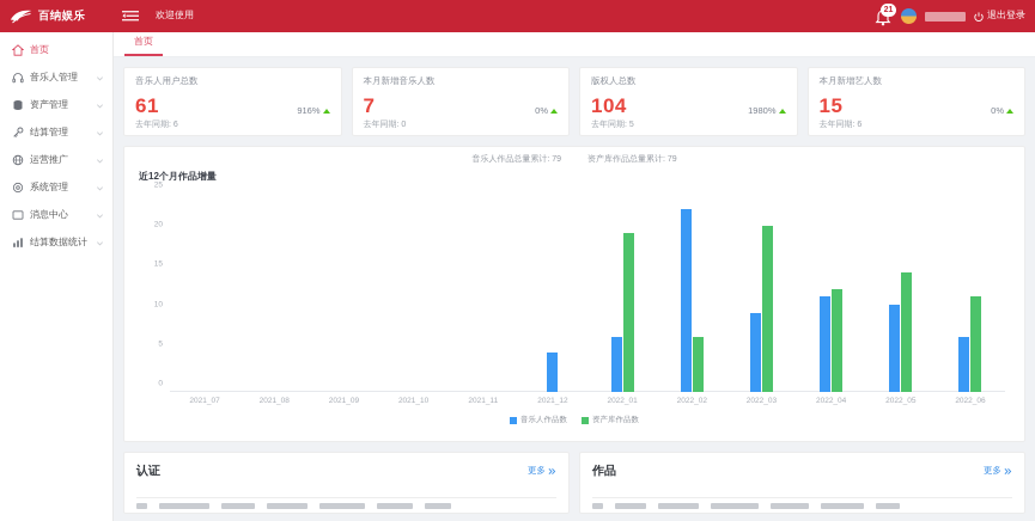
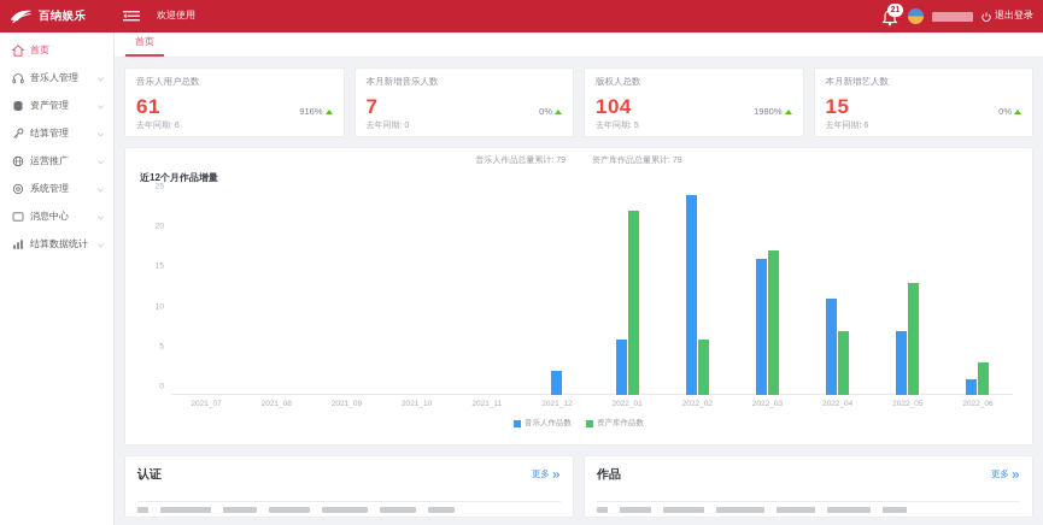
音乐人作品数/2021_12: 5 -> 3
资产库作品数/2022_01: 20 -> 23
音乐人作品数/2022_02: 23 -> 25
音乐人作品数/2022_03: 10 -> 17
资产库作品数/2022_03: 21 -> 18
资产库作品数/2022_04: 13 -> 8
音乐人作品数/2022_05: 11 -> 8
资产库作品数/2022_05: 15 -> 14
音乐人作品数/2022_06: 7 -> 2
资产库作品数/2022_06: 12 -> 4
